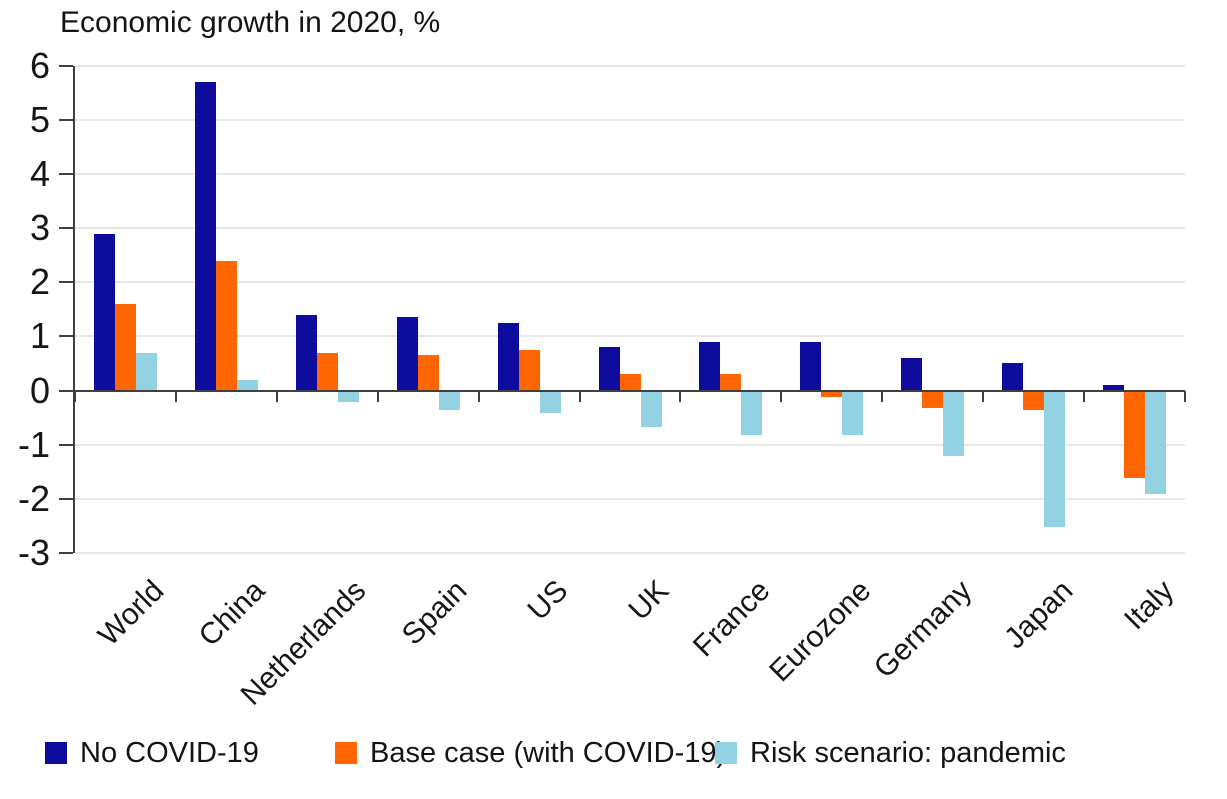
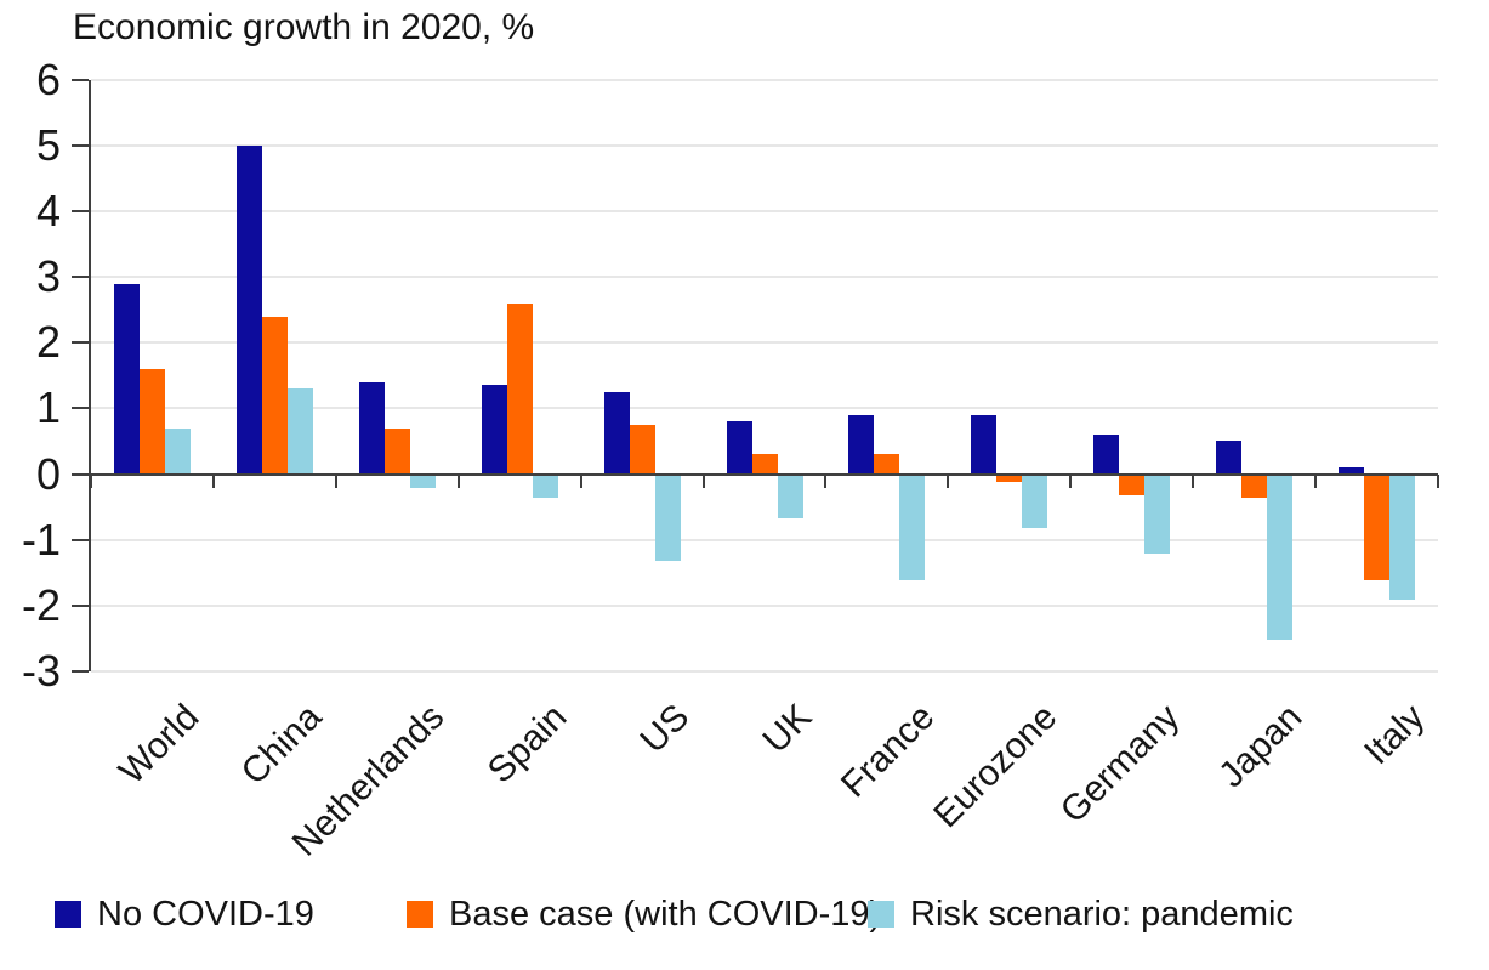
No COVID-19/China: 5.7 -> 5.0
Risk scenario: pandemic/China: 0.2 -> 1.3
Base case (with COVID-19)/Spain: 0.7 -> 2.6
Risk scenario: pandemic/US: -0.4 -> -1.3
Risk scenario: pandemic/France: -0.8 -> -1.6
